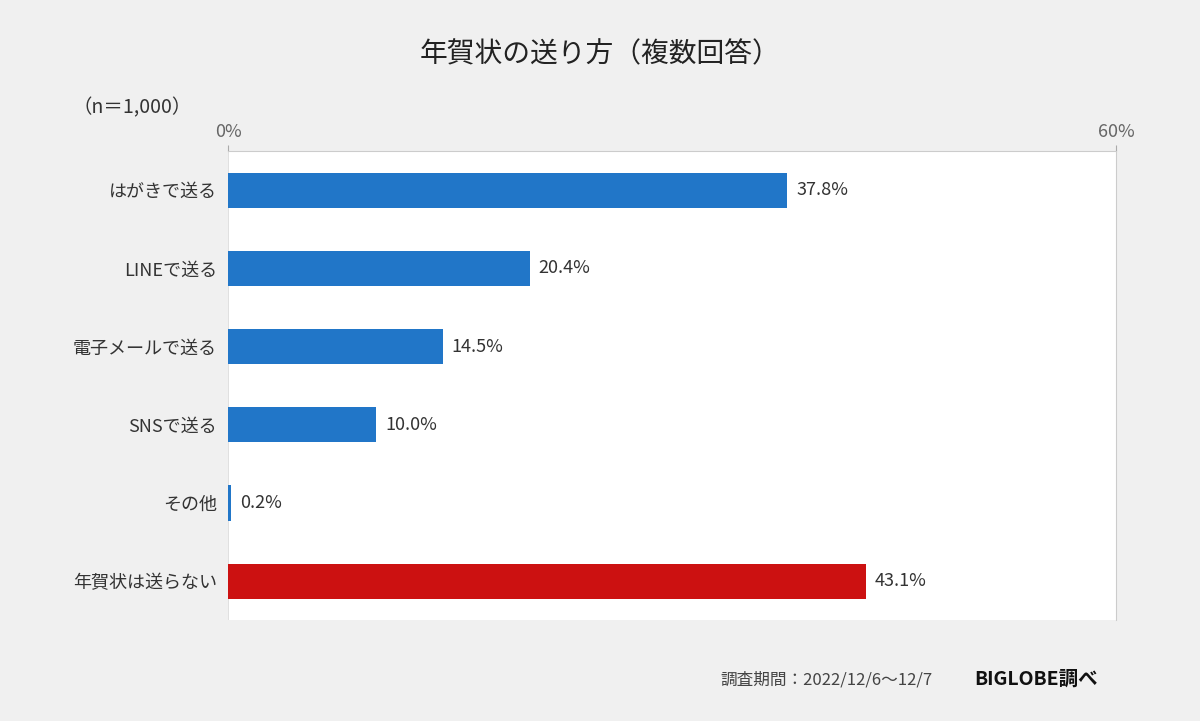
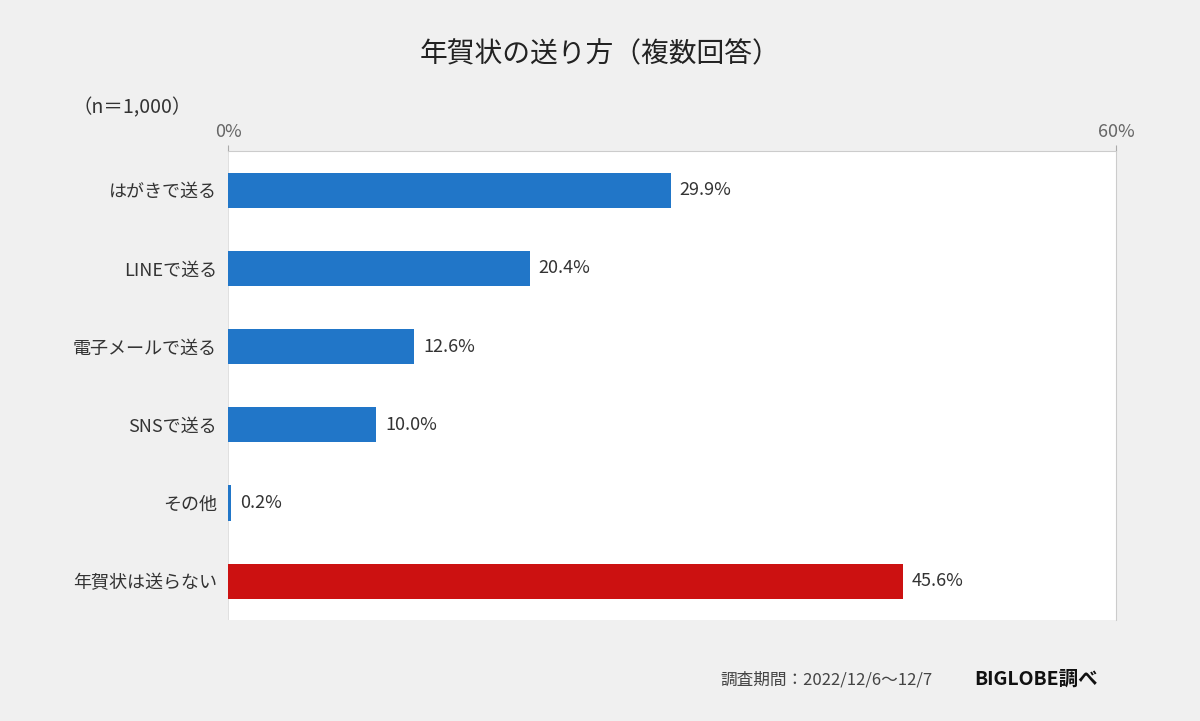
はがきで送る: 37.8% -> 29.9%
電子メールで送る: 14.5% -> 12.6%
年賀状は送らない: 43.1% -> 45.6%
